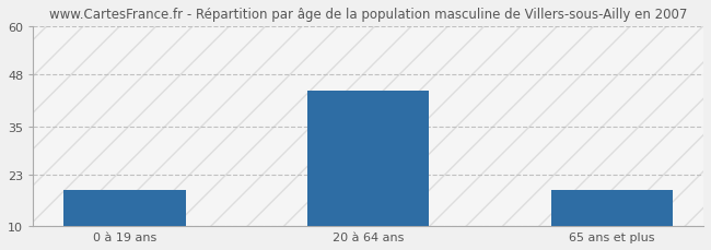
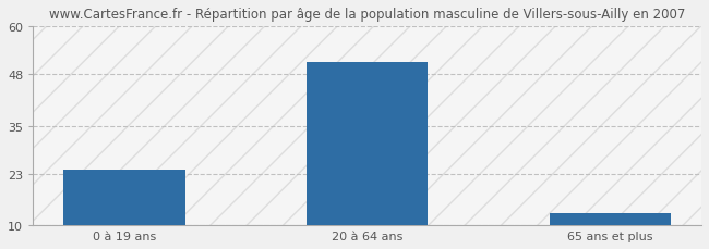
0 à 19 ans: 19 -> 24
20 à 64 ans: 44 -> 51
65 ans et plus: 19 -> 13
